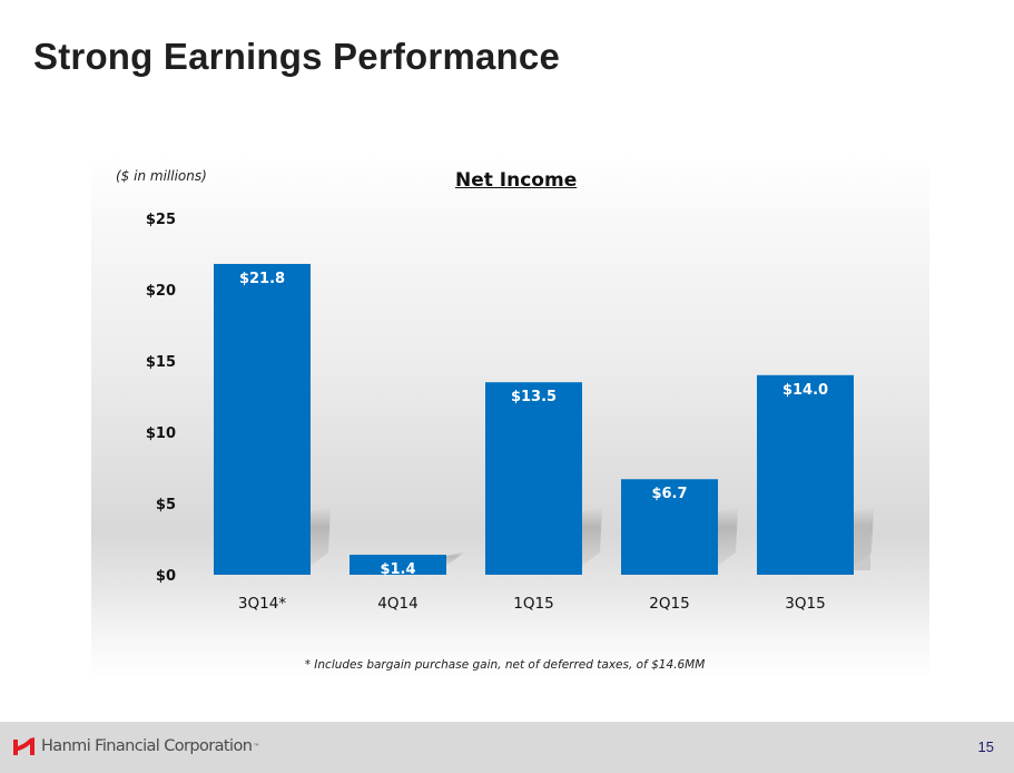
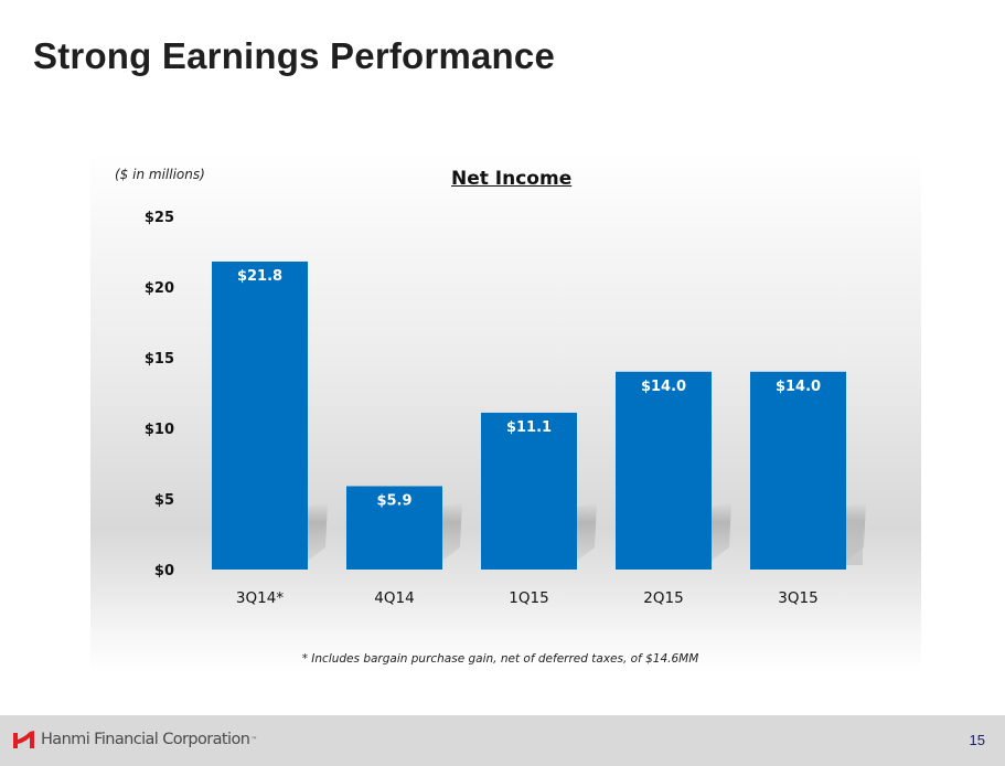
4Q14: $1.4 -> $5.9
1Q15: $13.5 -> $11.1
2Q15: $6.7 -> $14.0
